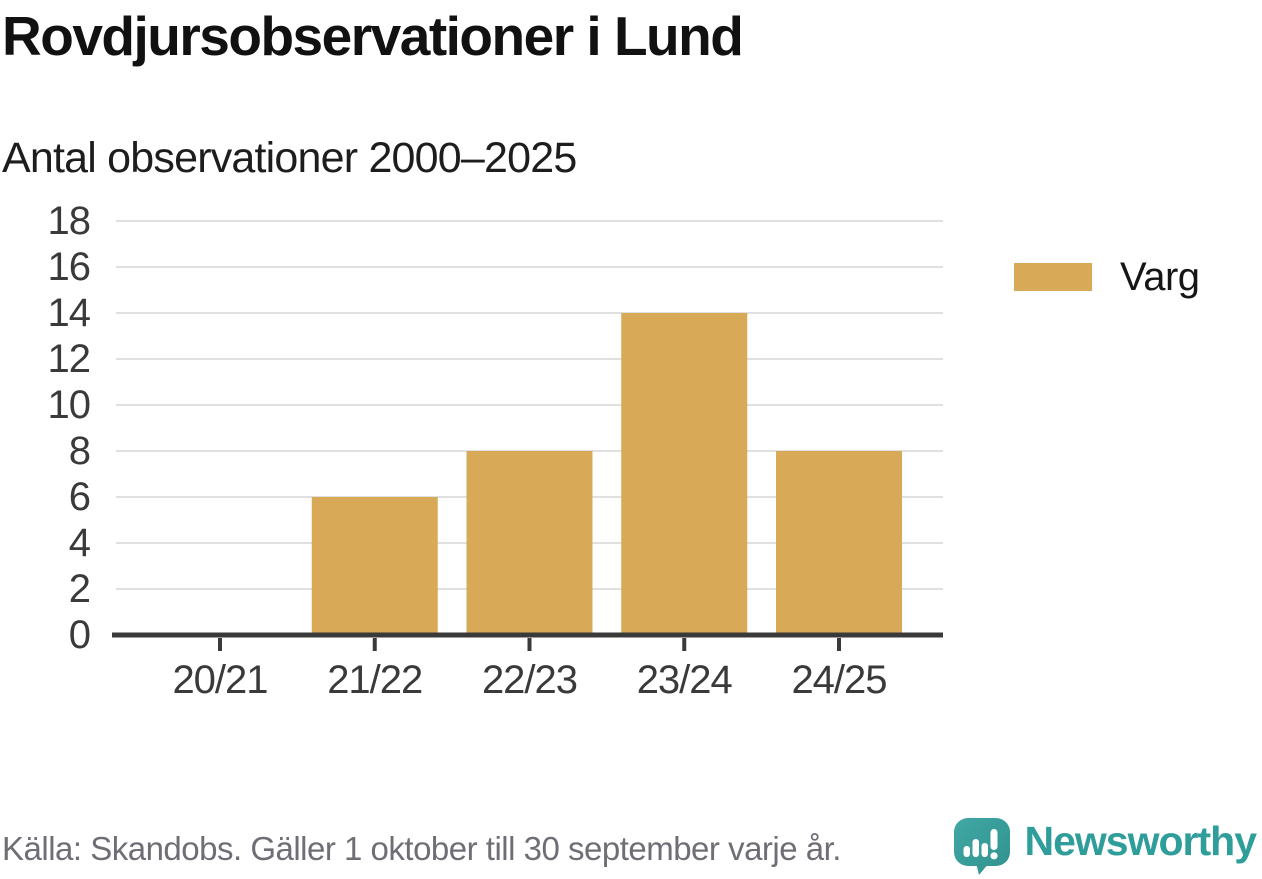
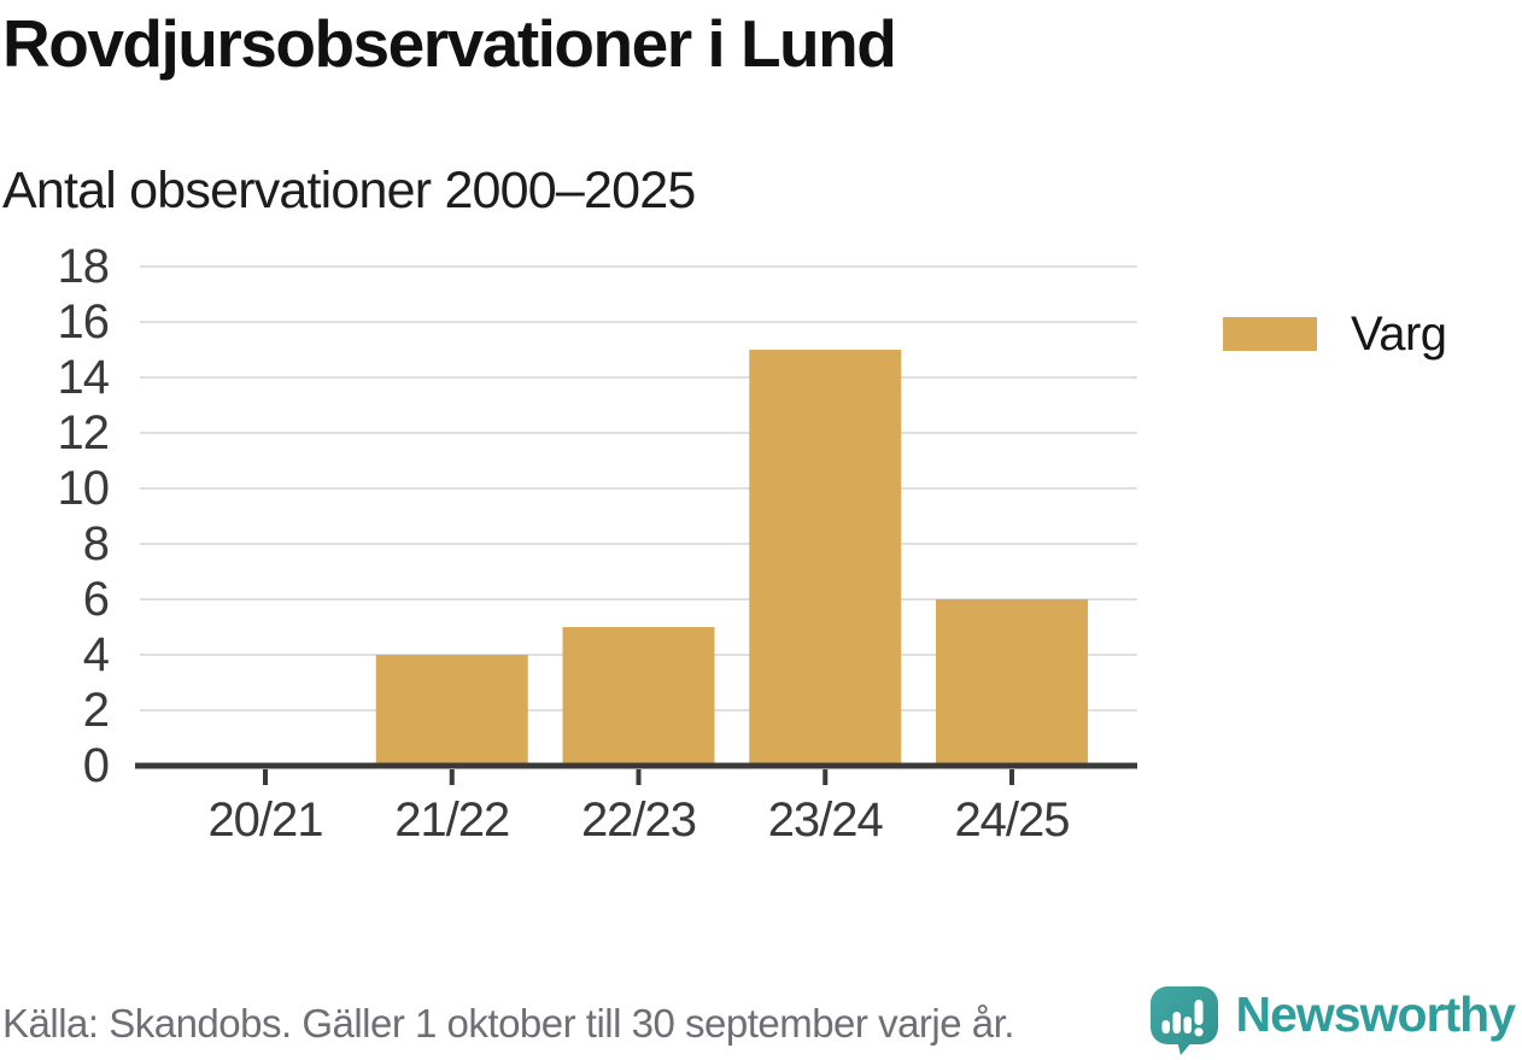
21/22: 6 -> 4
22/23: 8 -> 5
23/24: 14 -> 15
24/25: 8 -> 6
